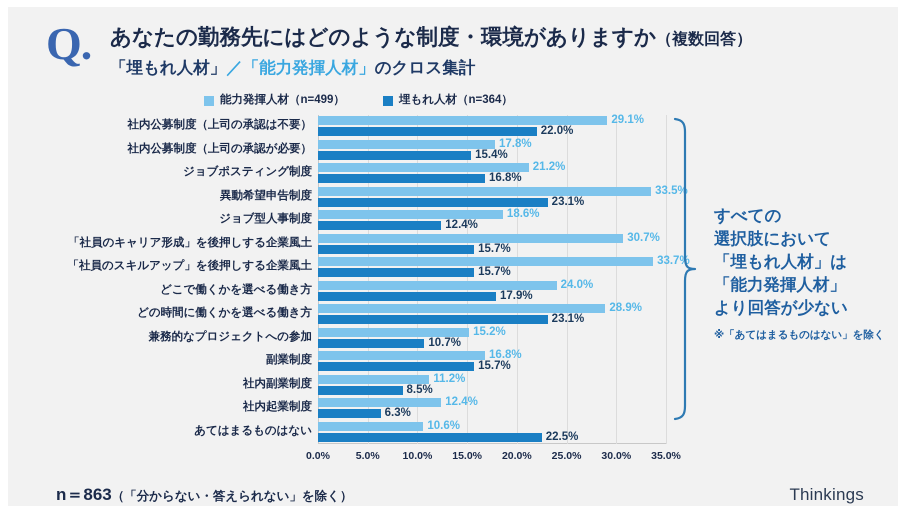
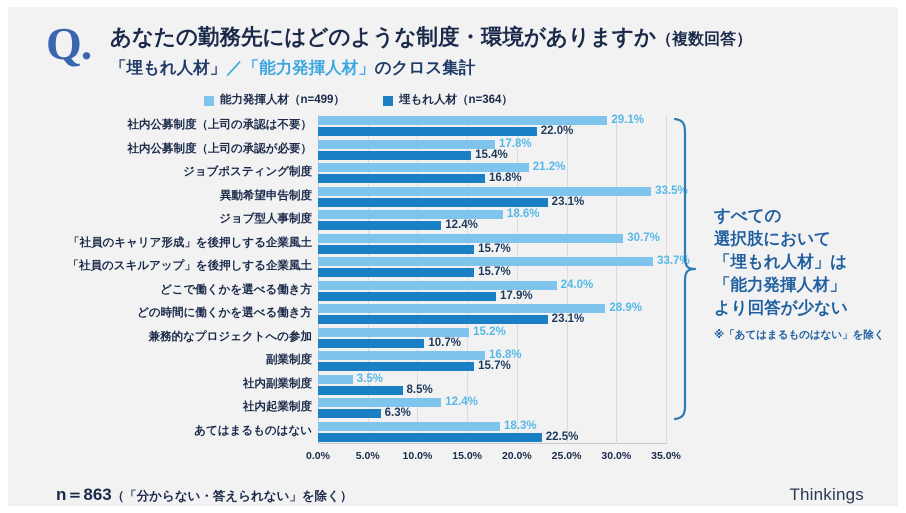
能力発揮人材（n=499）/社内副業制度: 11.2% -> 3.5%
能力発揮人材（n=499）/あてはまるものはない: 10.6% -> 18.3%
